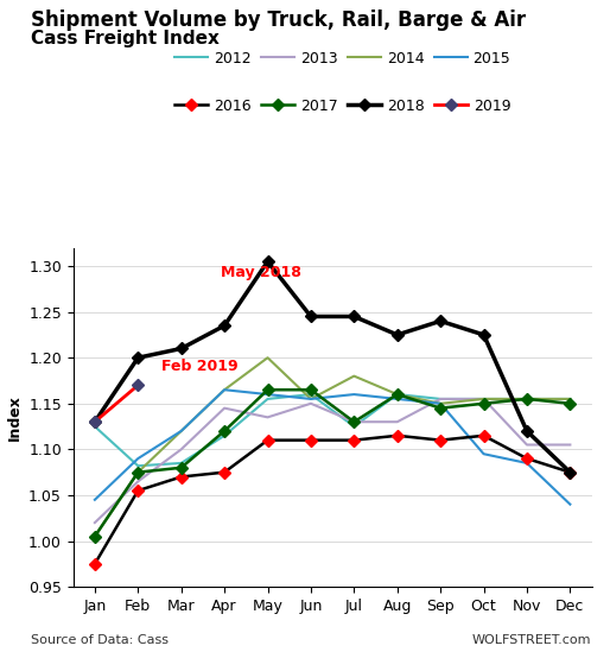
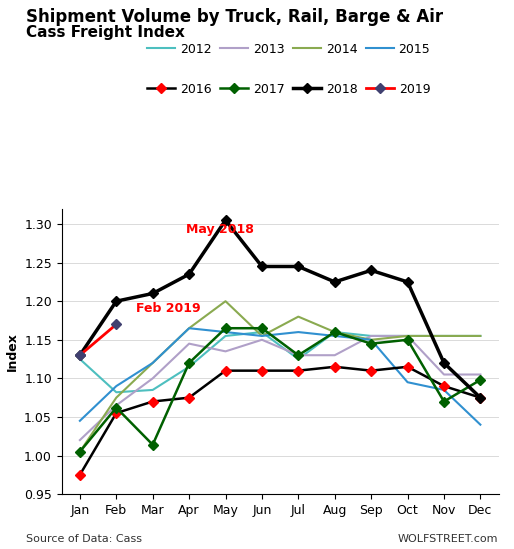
2017/Feb: 1.075 -> 1.062
2017/Mar: 1.080 -> 1.014
2017/Nov: 1.155 -> 1.070
2017/Dec: 1.150 -> 1.098
